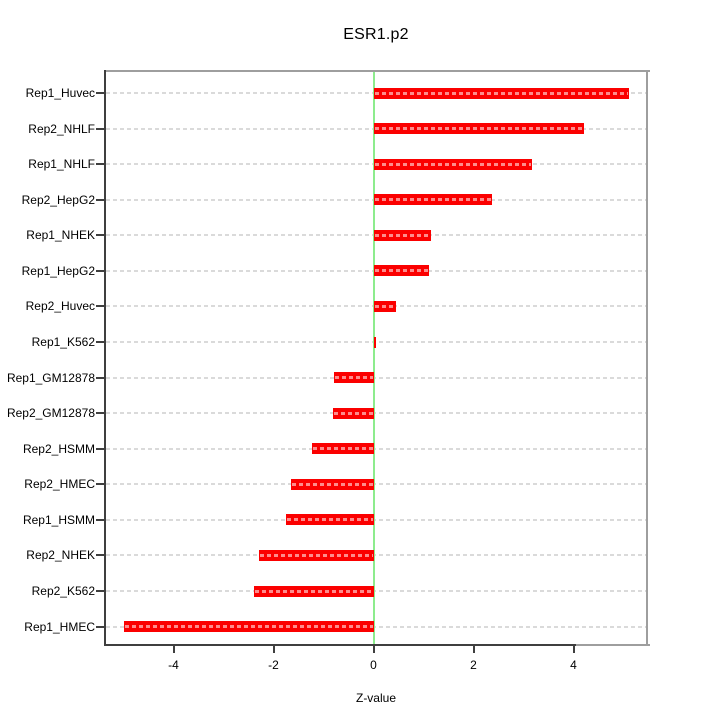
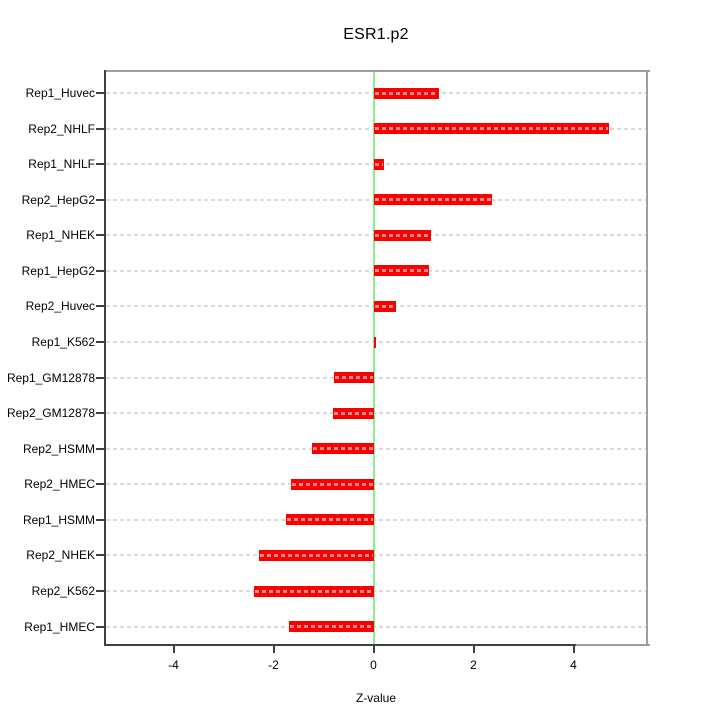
Rep1_Huvec: 5.1 -> 1.3
Rep2_NHLF: 4.2 -> 4.7
Rep1_NHLF: 3.2 -> 0.2
Rep1_HMEC: -5.0 -> -1.7
